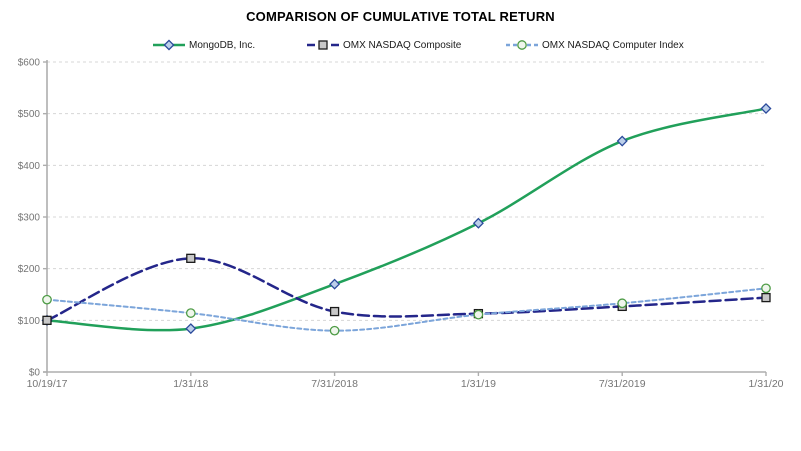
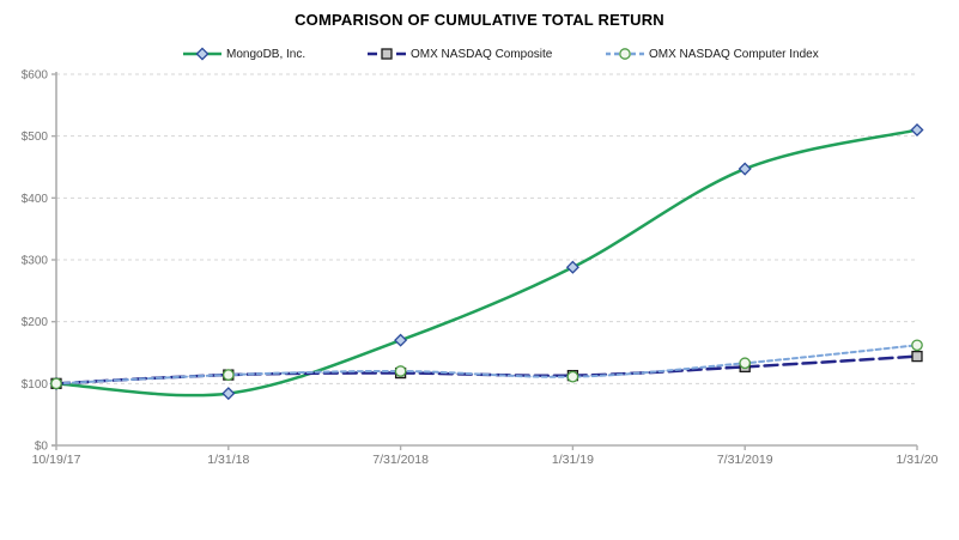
OMX NASDAQ Computer Index/10/19/17: $140 -> $100
OMX NASDAQ Composite/1/31/18: $220 -> $110
OMX NASDAQ Computer Index/7/31/2018: $80 -> $120
